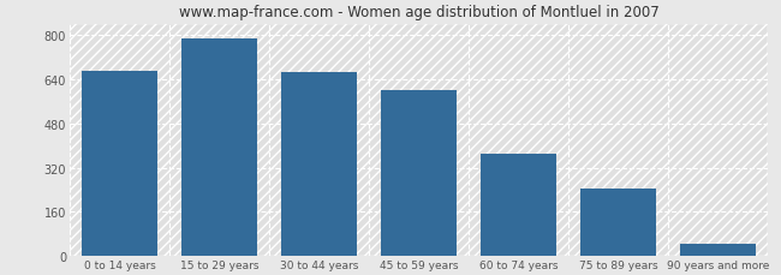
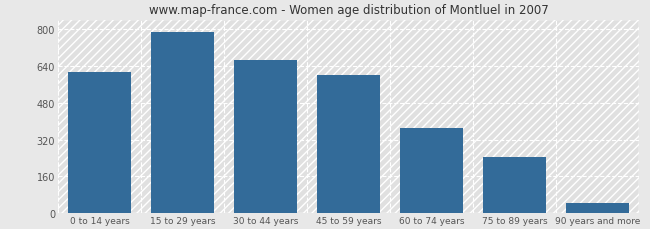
0 to 14 years: 670 -> 615
